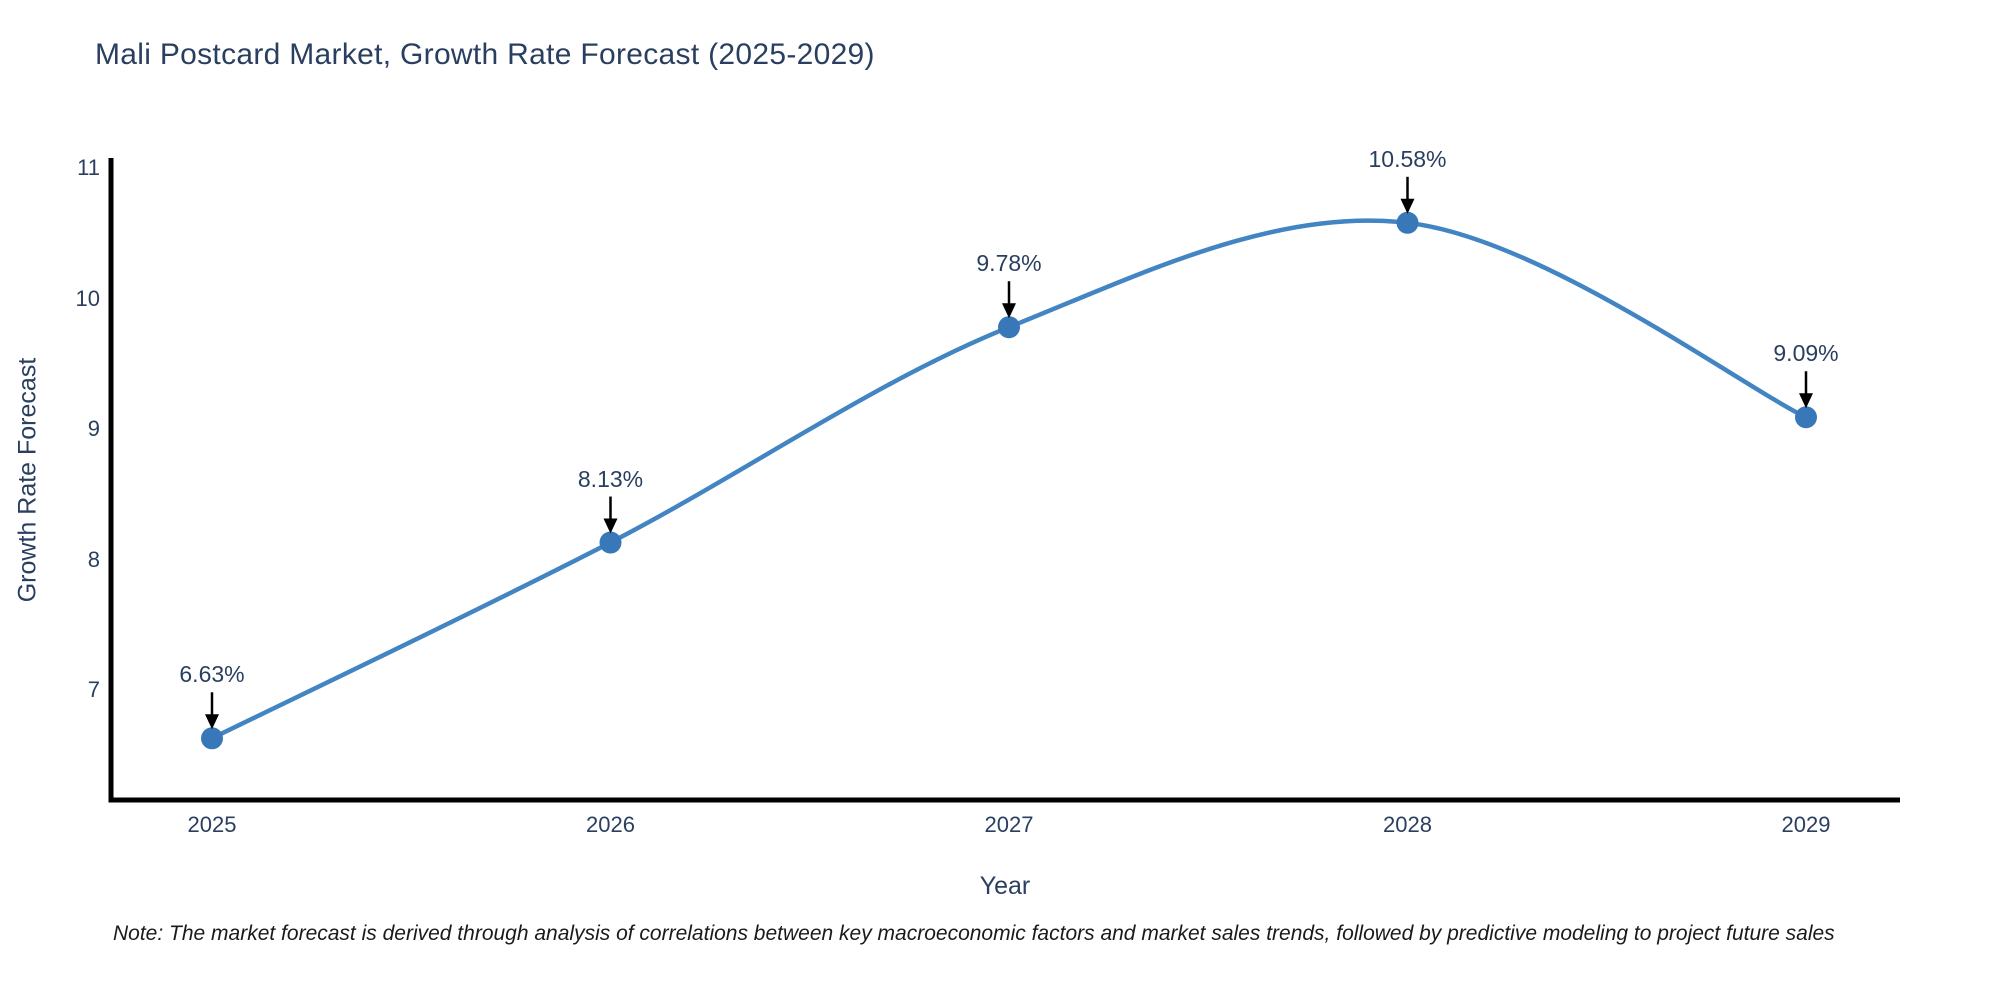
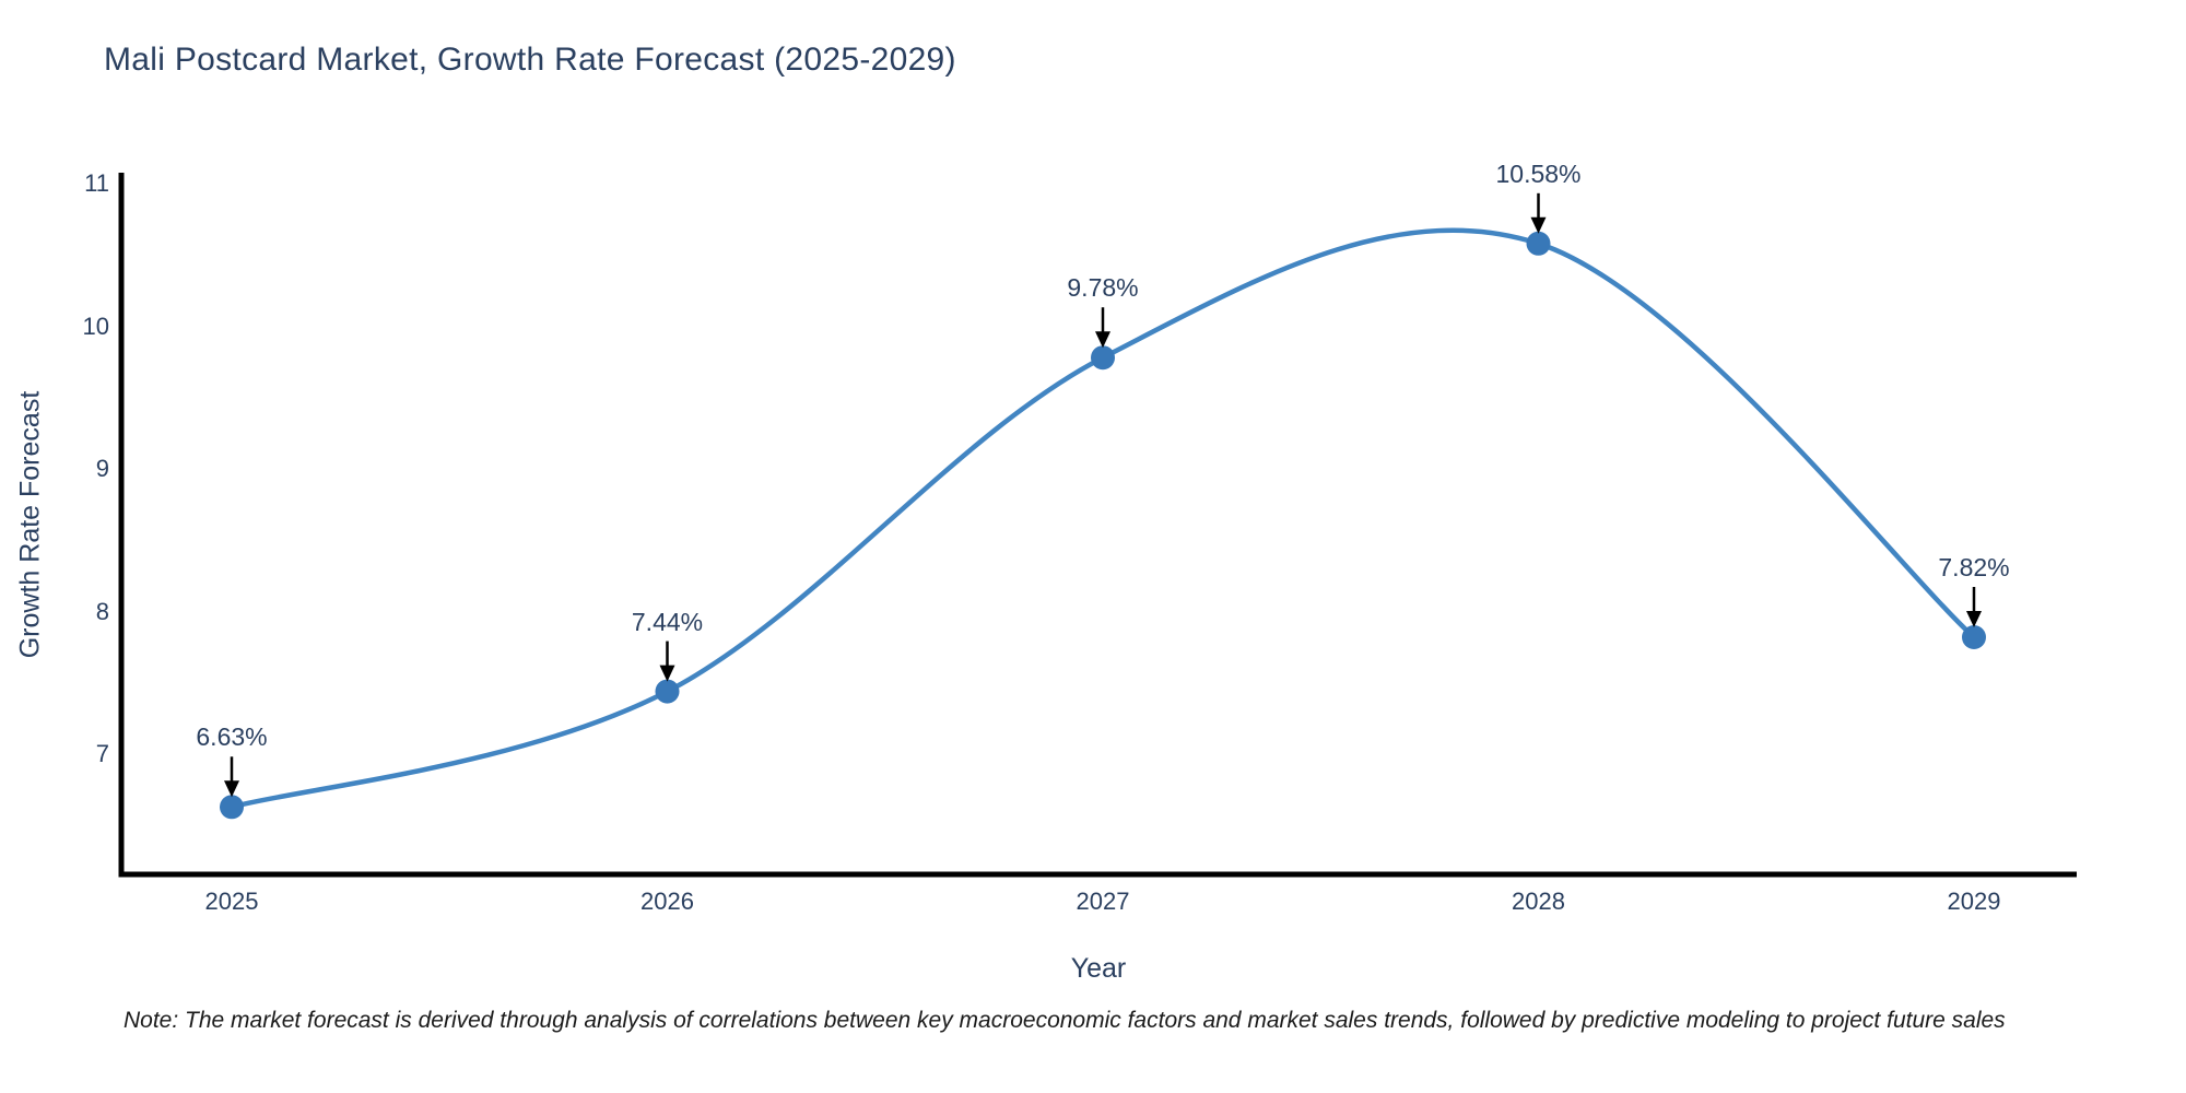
2026: 8.13% -> 7.44%
2029: 9.09% -> 7.82%
